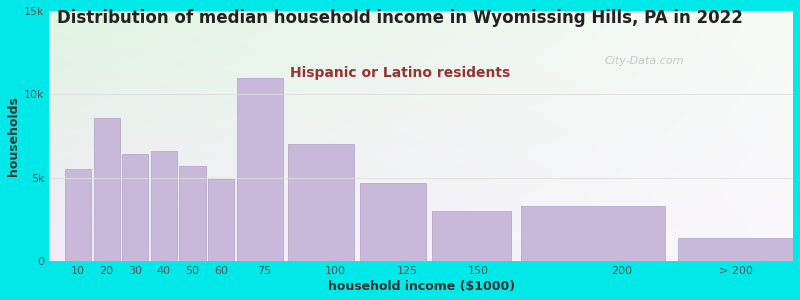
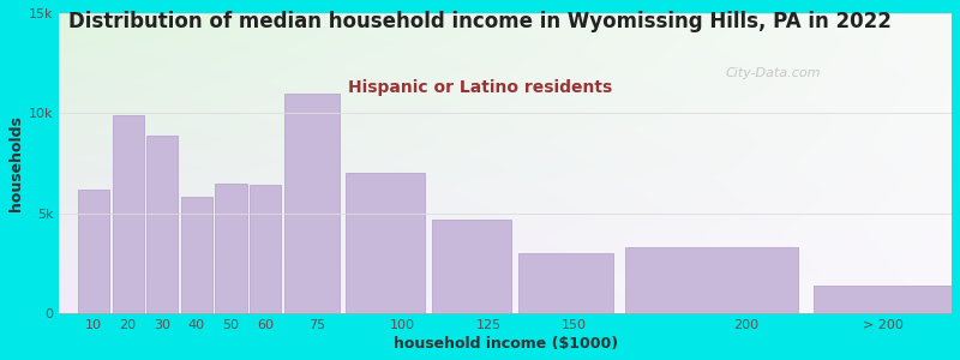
10: 5.5k -> 6.2k
20: 8.6k -> 9.9k
30: 6.4k -> 8.9k
40: 6.6k -> 5.8k
50: 5.7k -> 6.5k
60: 4.9k -> 6.4k
